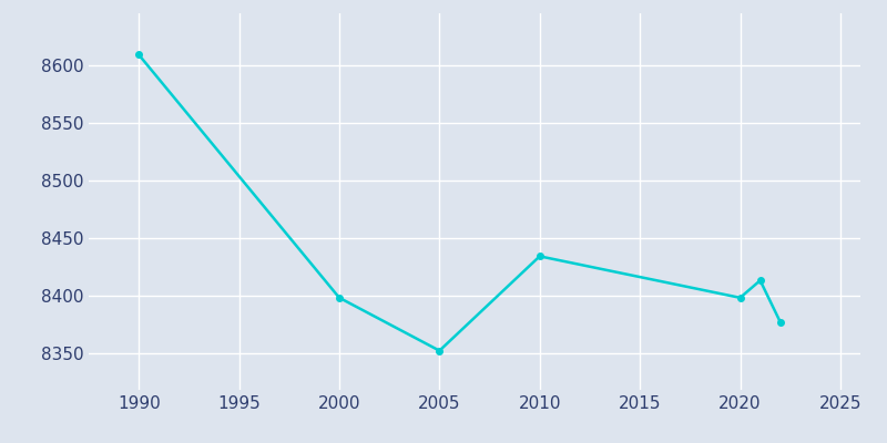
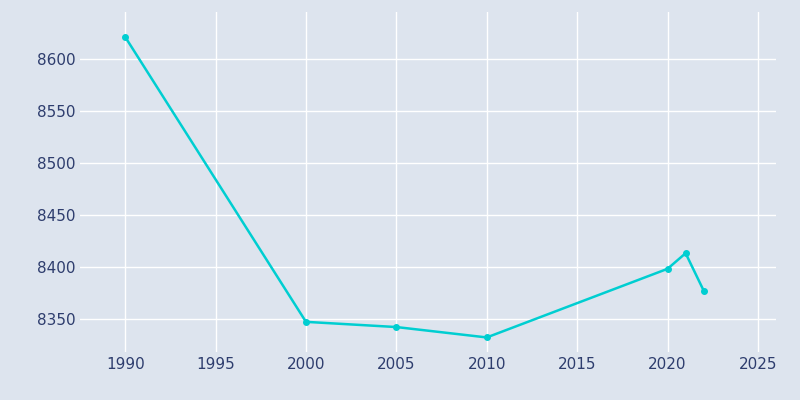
1990: 8609 -> 8621
2000: 8398 -> 8347
2005: 8352 -> 8342
2010: 8434 -> 8332
